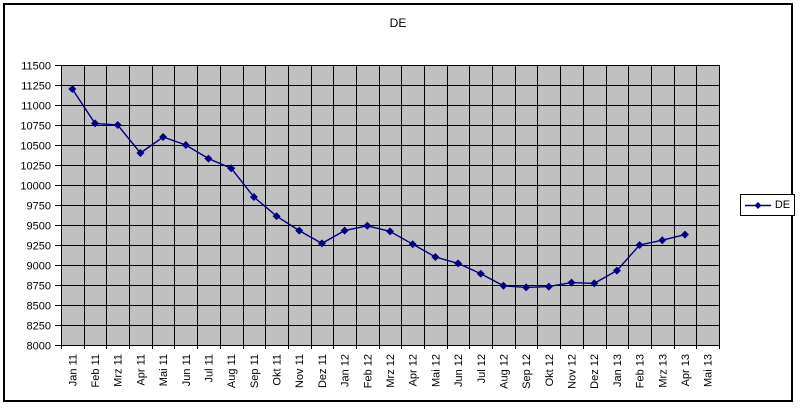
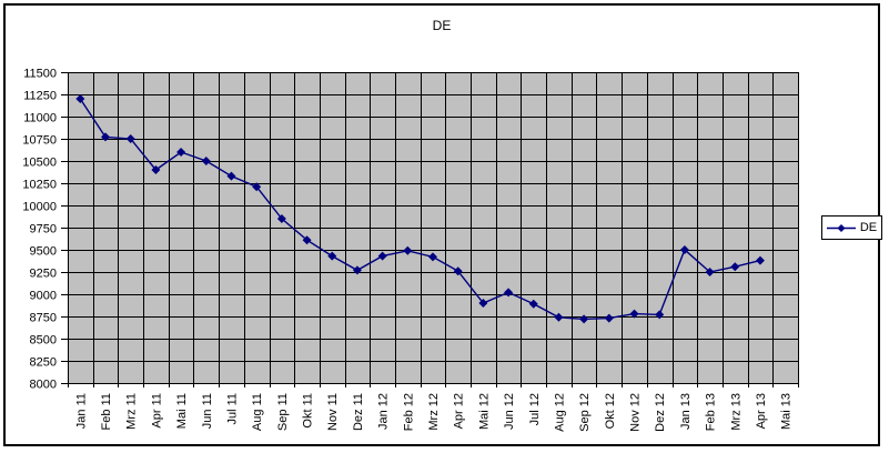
Mai 12: 9100 -> 8900
Jan 13: 8900 -> 9500
